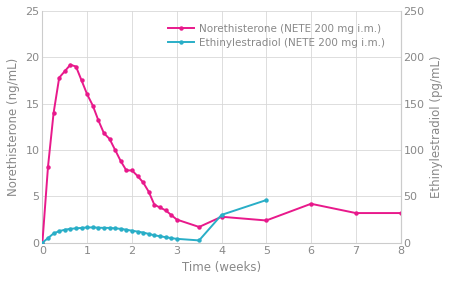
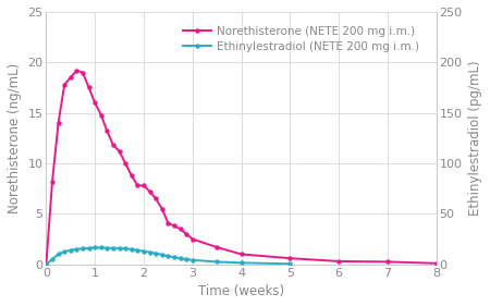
Norethisterone (NETE 200 mg i.m.)/4: 2.8 -> 1.0
Ethinylestradiol (NETE 200 mg i.m.)/4: 30 -> 2
Norethisterone (NETE 200 mg i.m.)/5: 2.4 -> 0.6
Ethinylestradiol (NETE 200 mg i.m.)/5: 46 -> 0
Norethisterone (NETE 200 mg i.m.)/6: 4.2 -> 0.3
Norethisterone (NETE 200 mg i.m.)/7: 3.2 -> 0.2
Norethisterone (NETE 200 mg i.m.)/8: 3.2 -> 0.1
